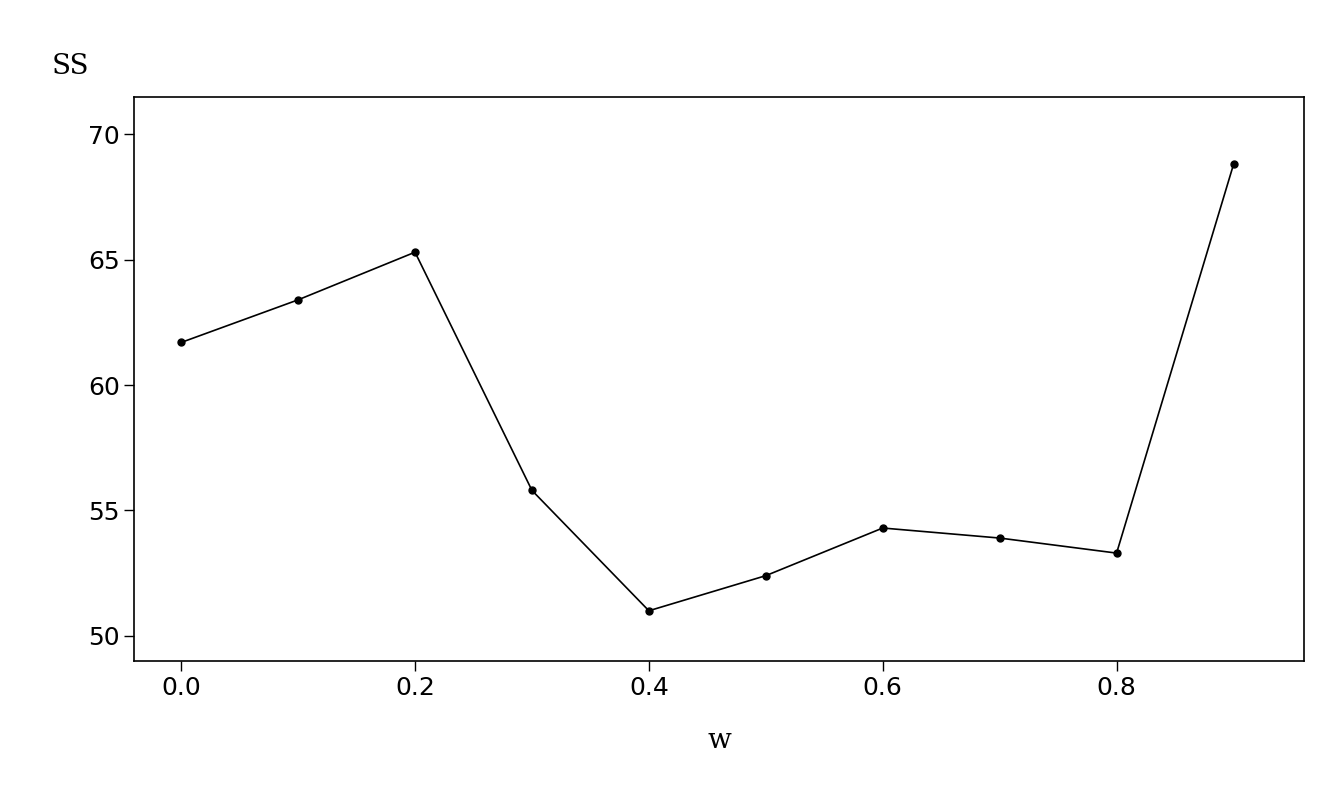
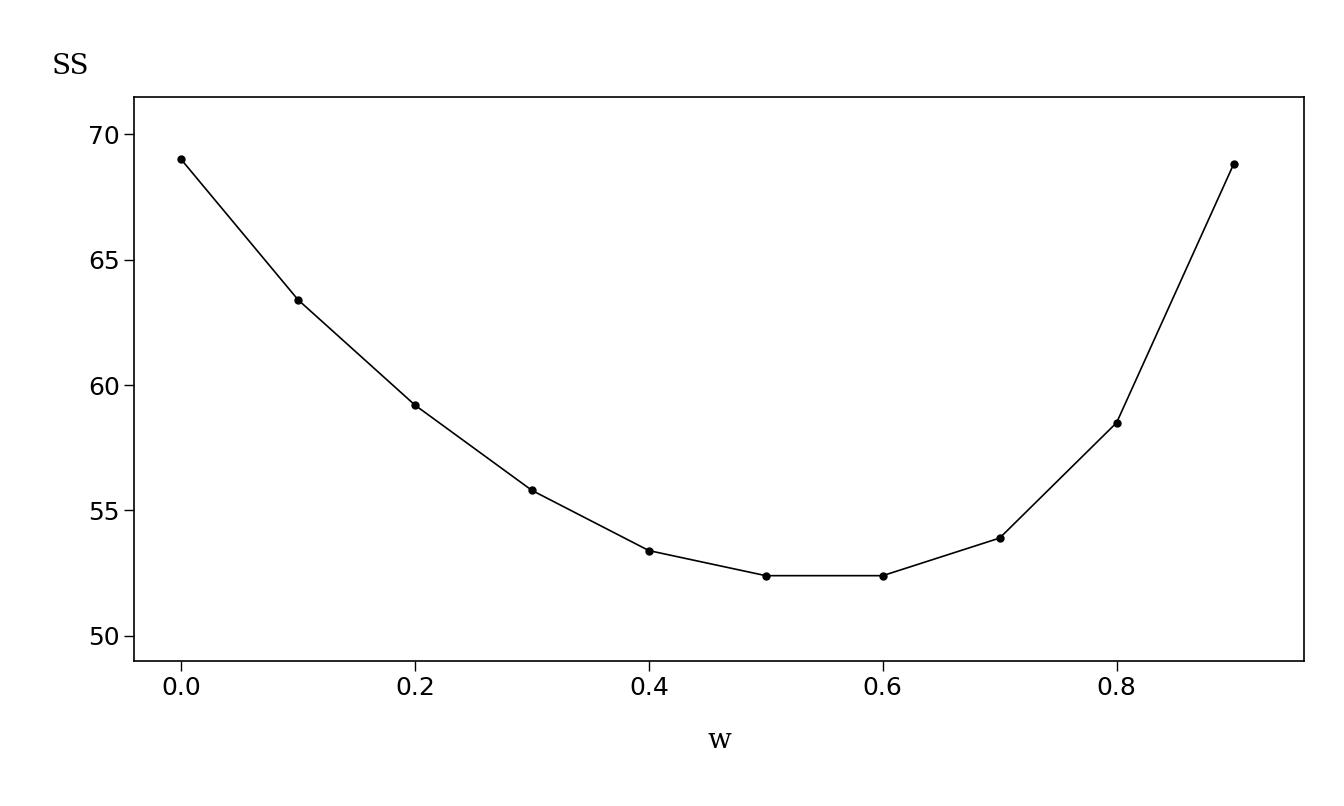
0.0: 61.7 -> 69.0
0.2: 65.3 -> 59.2
0.4: 51.0 -> 53.4
0.6: 54.3 -> 52.4
0.8: 53.3 -> 58.5
